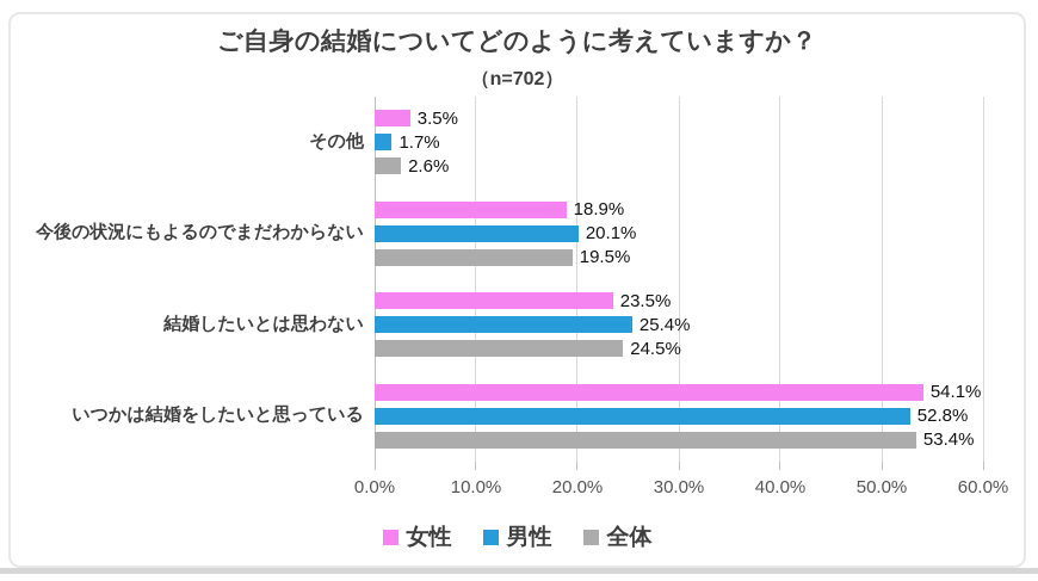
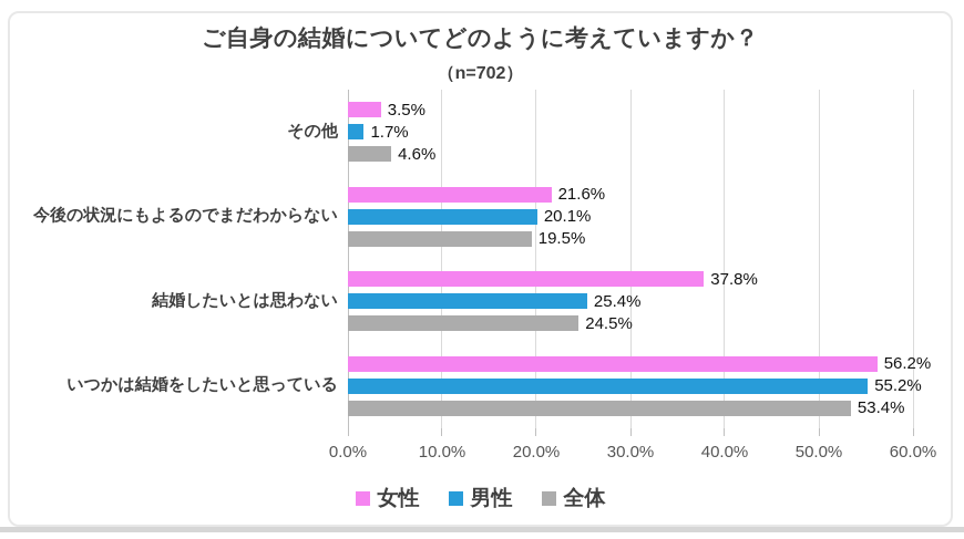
全体/その他: 2.6% -> 4.6%
女性/今後の状況にもよるのでまだわからない: 18.9% -> 21.6%
女性/結婚したいとは思わない: 23.5% -> 37.8%
女性/いつかは結婚をしたいと思っている: 54.1% -> 56.2%
男性/いつかは結婚をしたいと思っている: 52.8% -> 55.2%
